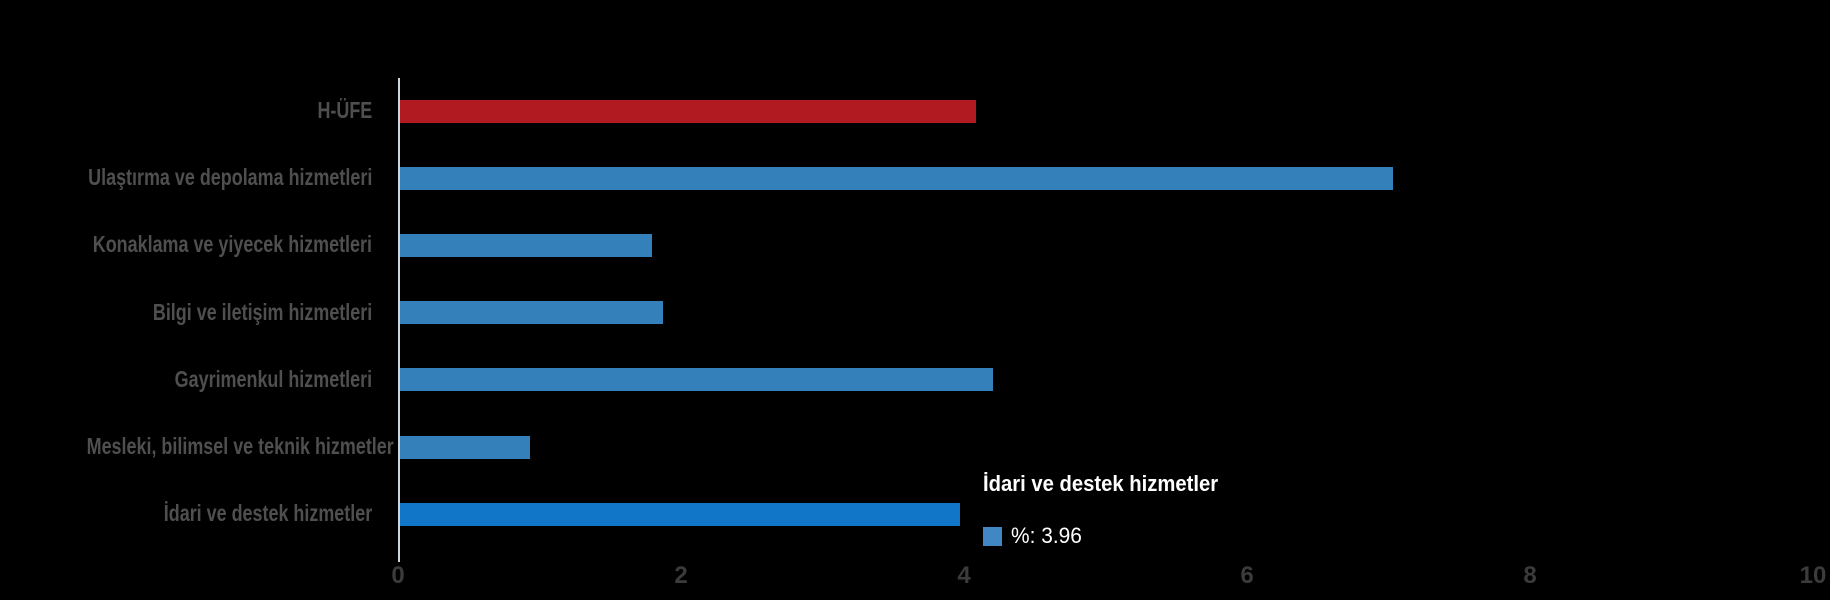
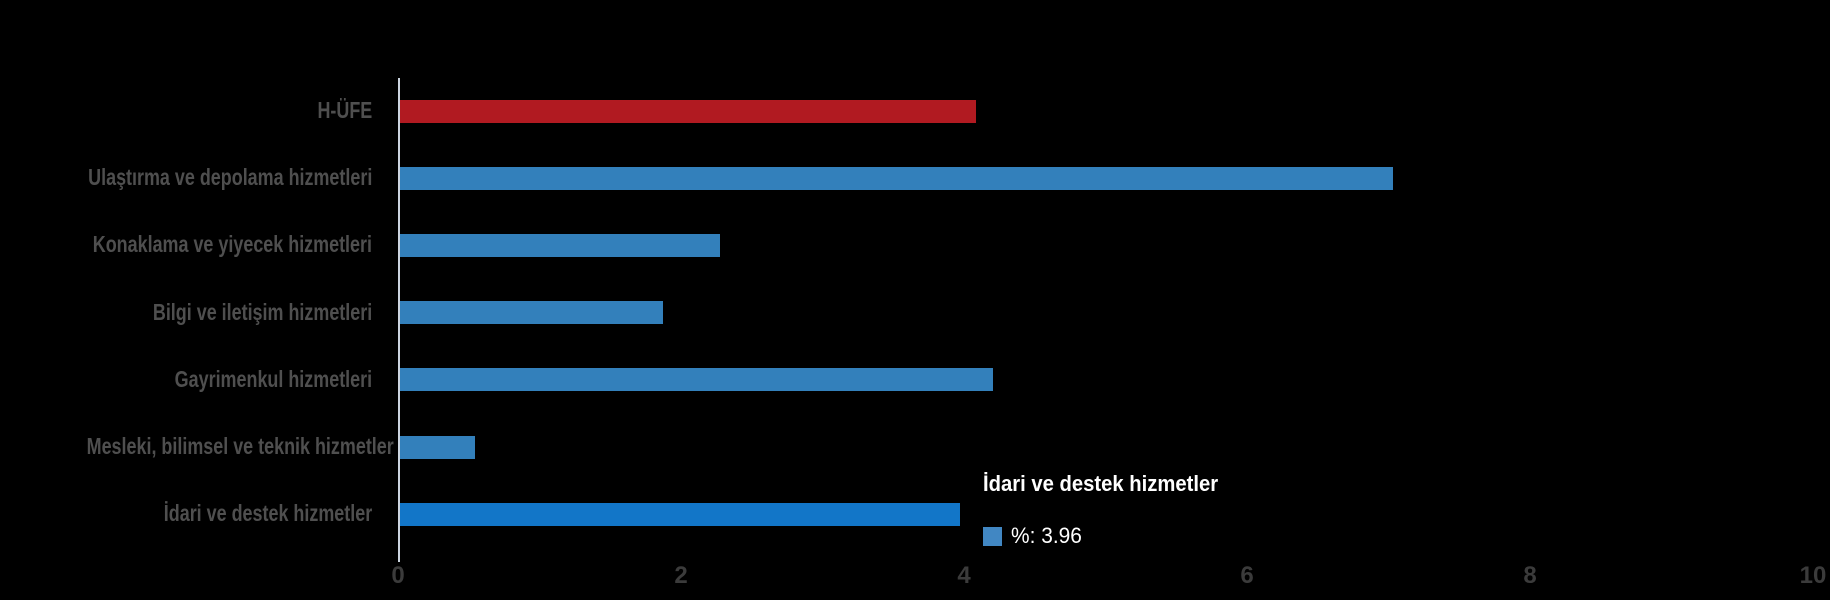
Konaklama ve yiyecek hizmetleri: 1.78 -> 2.26
Mesleki, bilimsel ve teknik hizmetler: 0.92 -> 0.53
